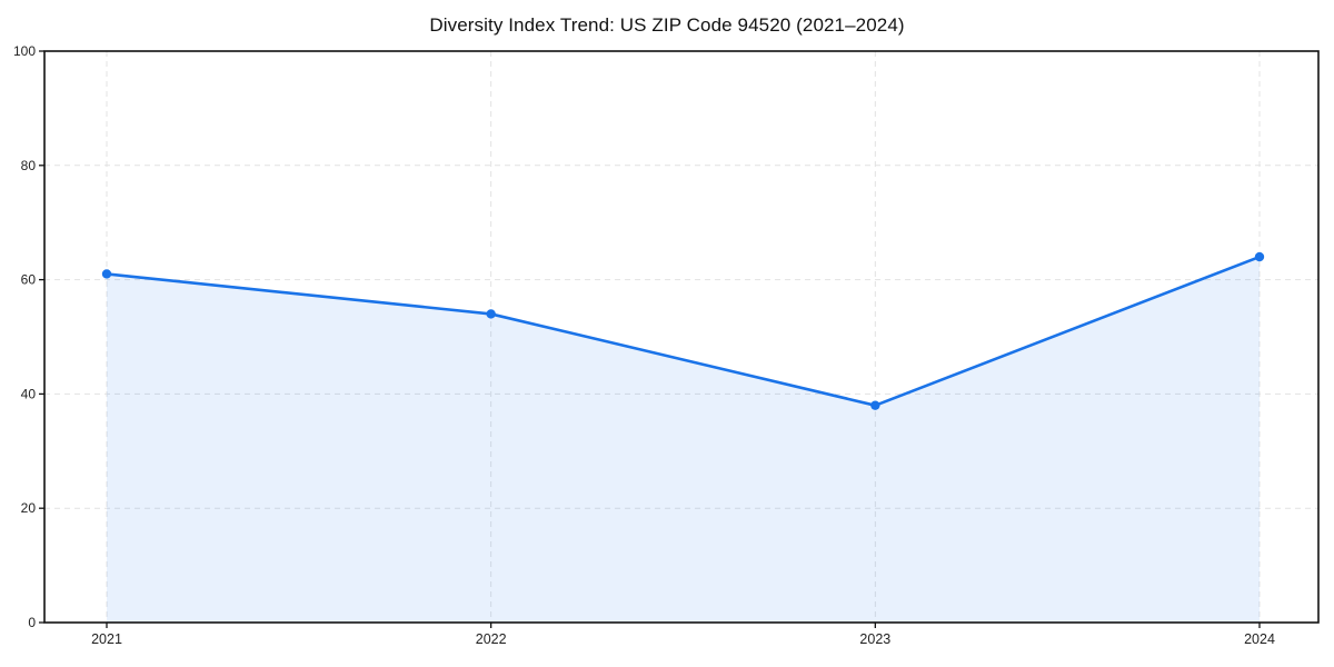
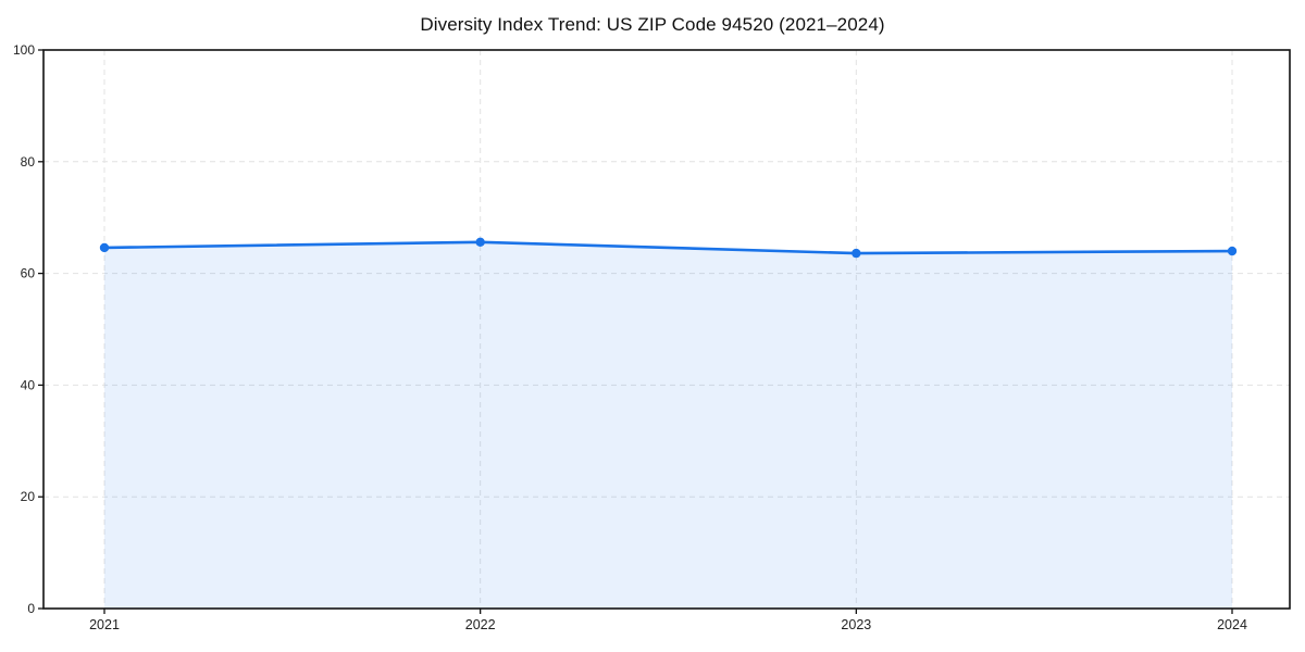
2021: 61 -> 65
2022: 54 -> 66
2023: 38 -> 64
